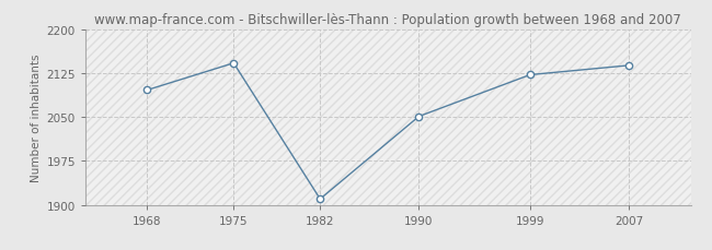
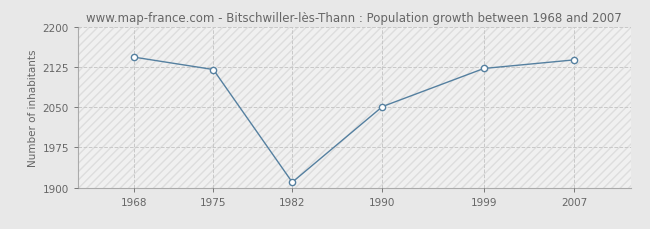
1968: 2096 -> 2143
1975: 2142 -> 2120
